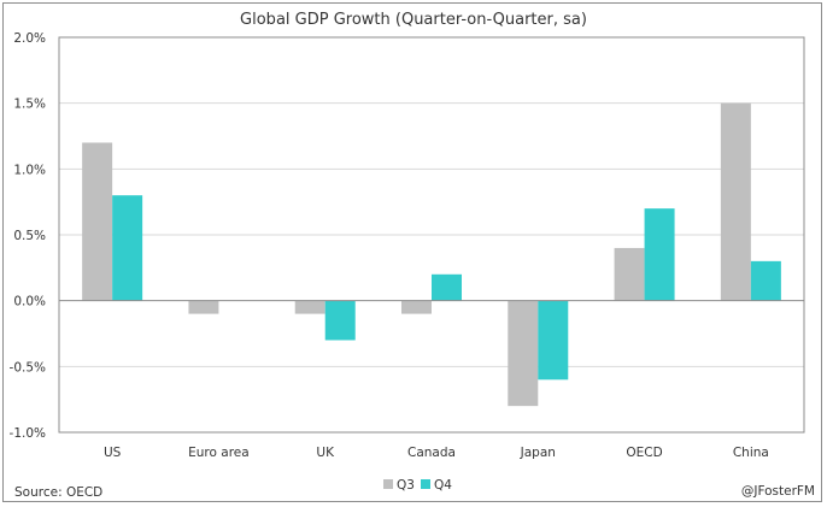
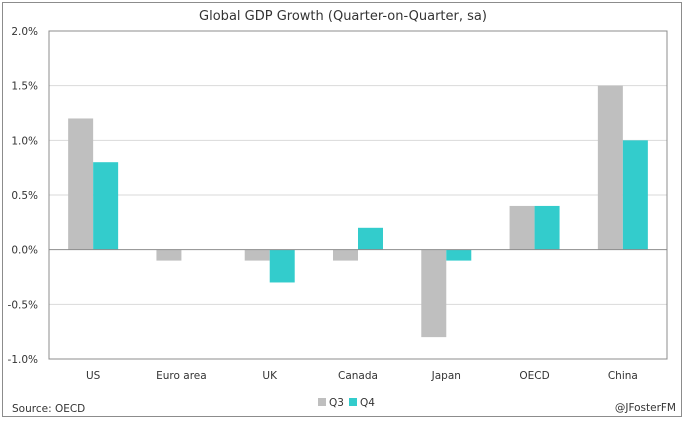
Q4/Japan: -0.6% -> -0.1%
Q4/OECD: 0.7% -> 0.4%
Q4/China: 0.3% -> 1.0%
